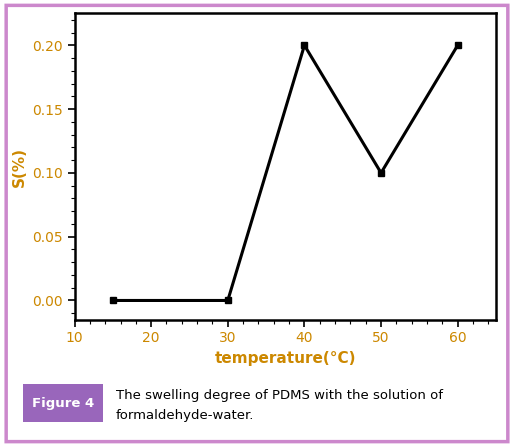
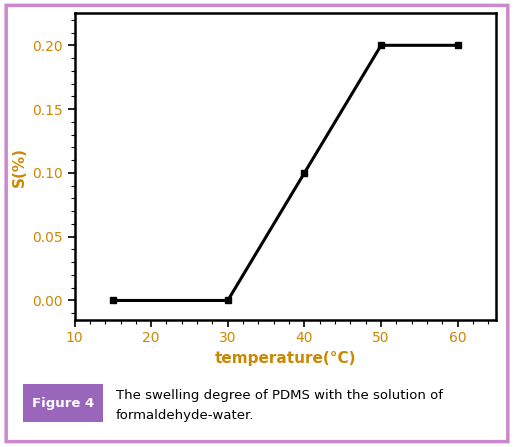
40: 0.2 -> 0.1
50: 0.1 -> 0.2
